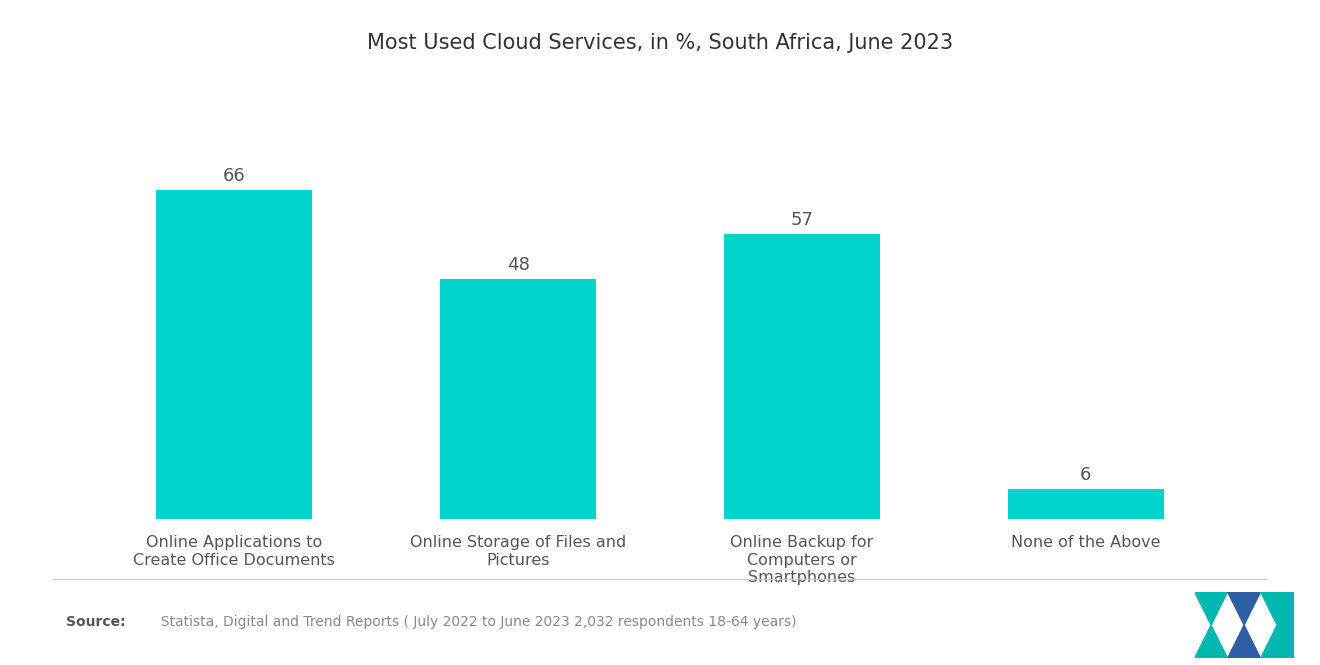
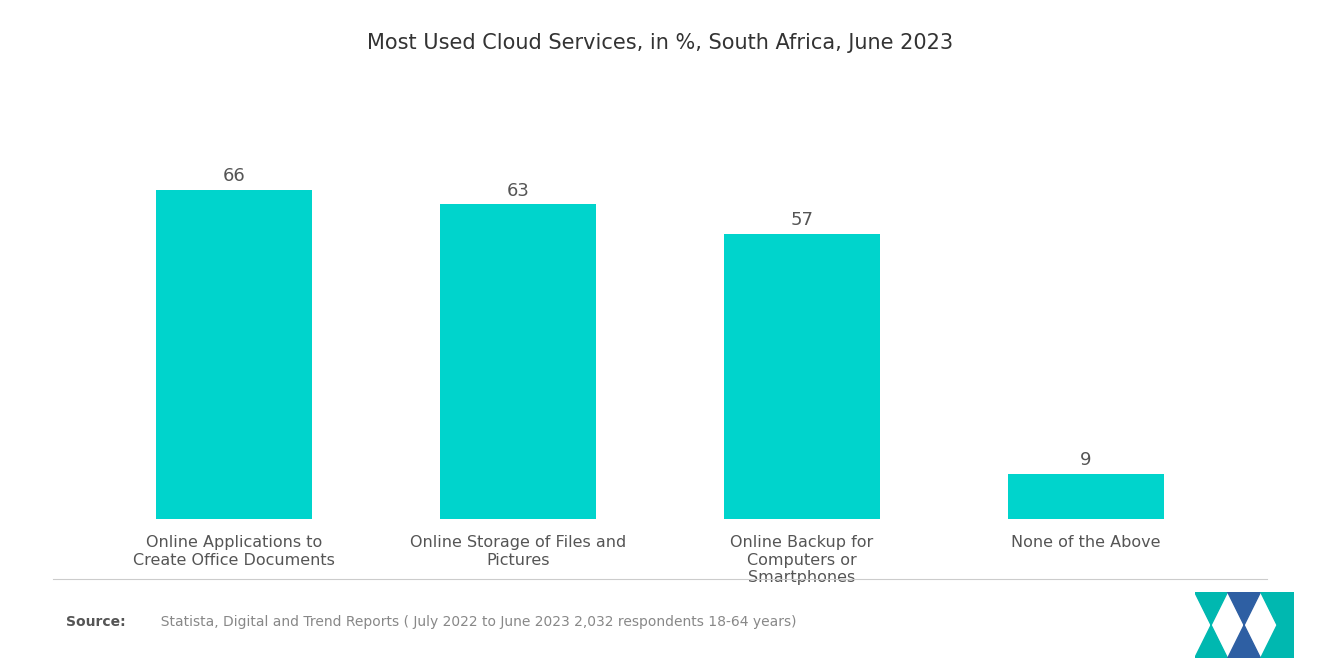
Online Storage of Files and Pictures: 48 -> 63
None of the Above: 6 -> 9
